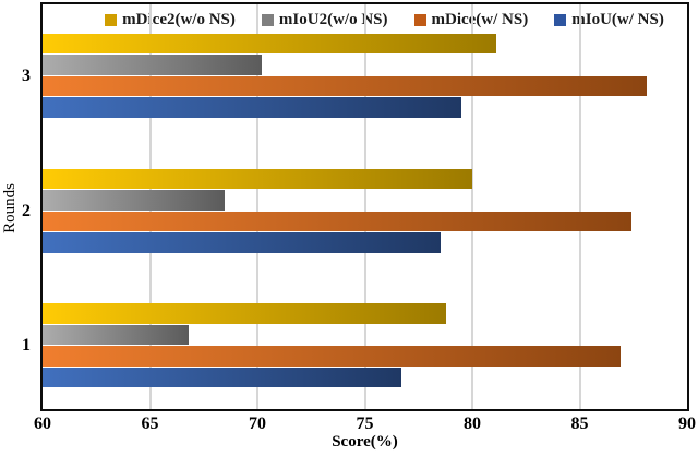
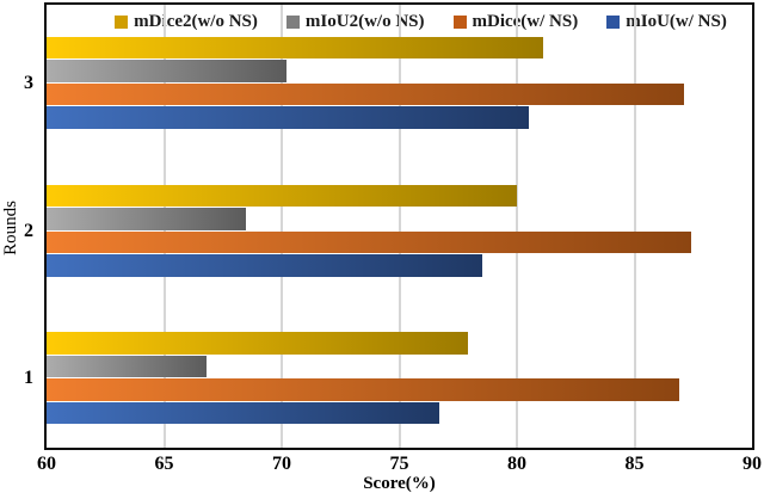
mDice(w/ NS)/3: 88.1 -> 87.1
mIoU(w/ NS)/3: 79.5 -> 80.5
mDice2(w/o NS)/1: 78.8 -> 77.9
